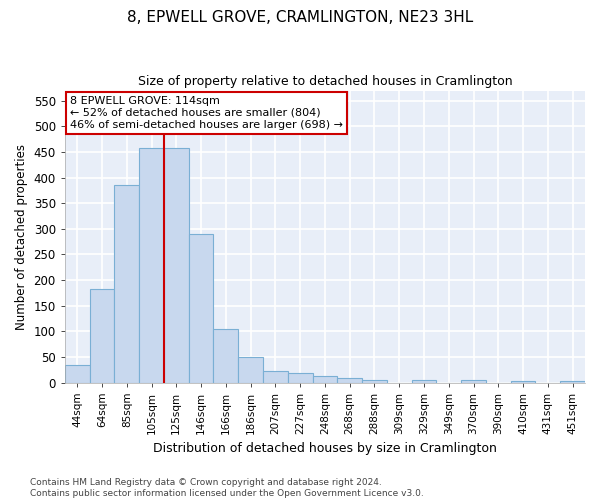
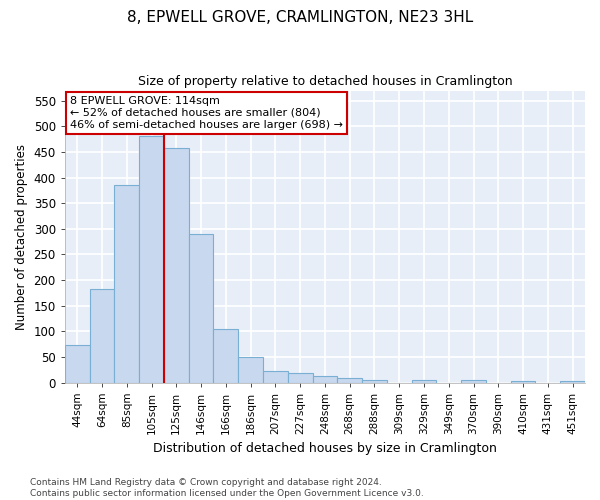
44sqm: 35 -> 74
105sqm: 457 -> 482
